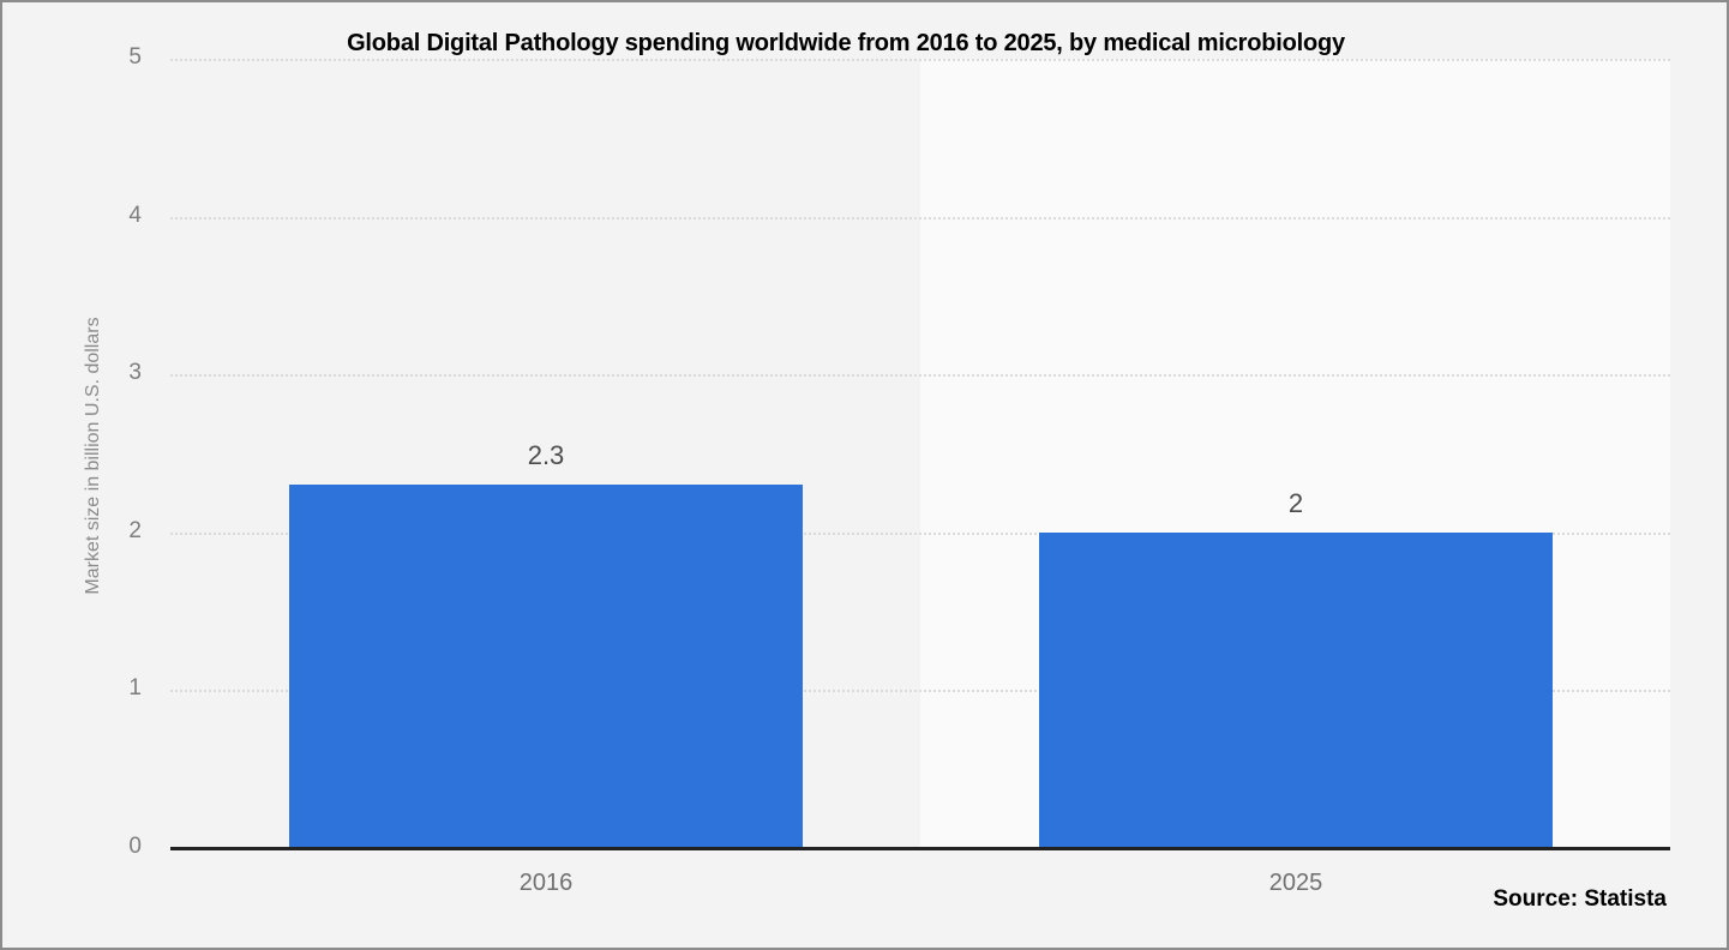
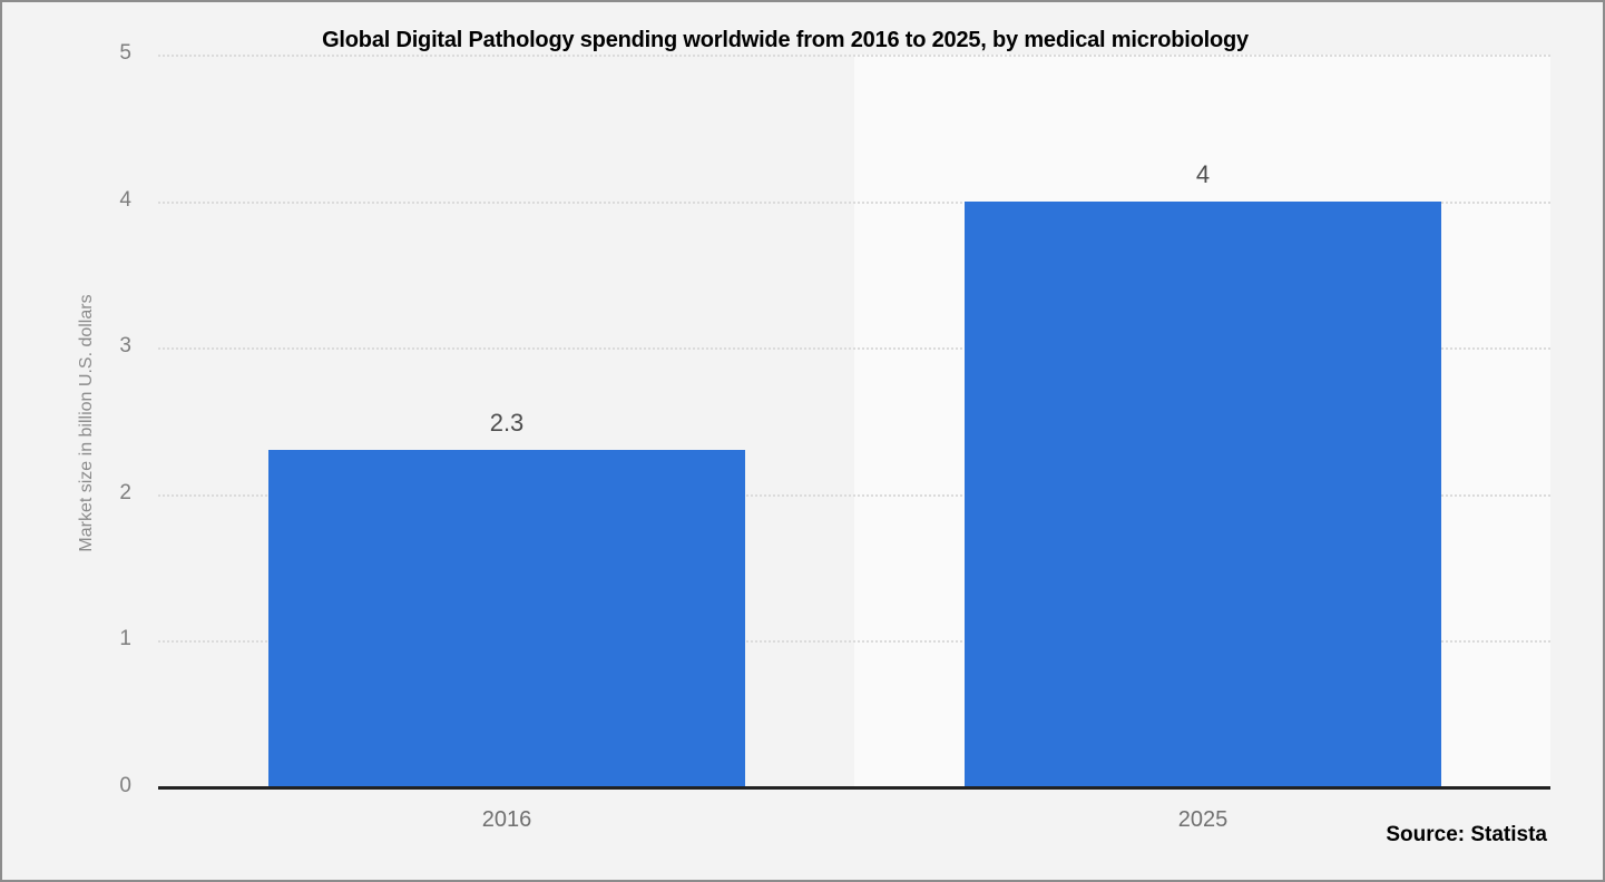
2025: 2 -> 4
